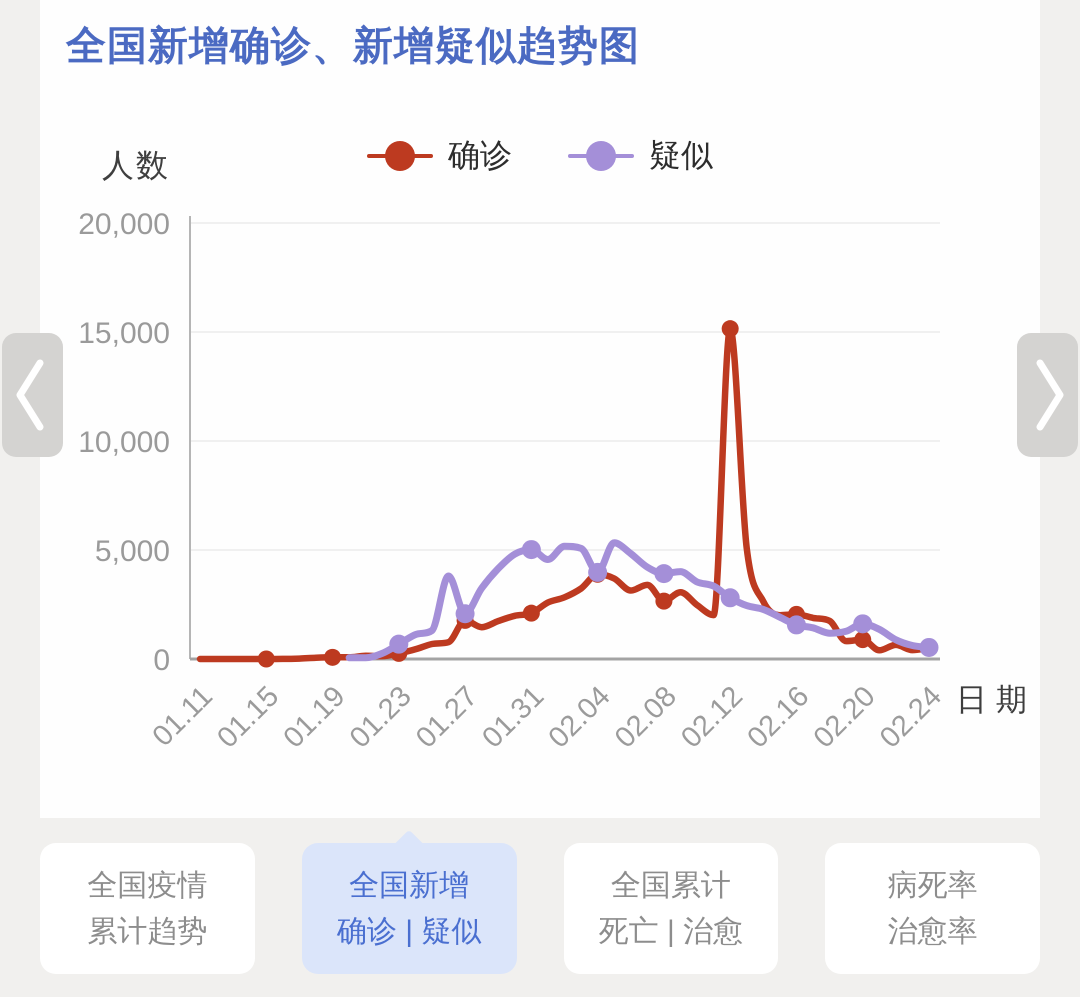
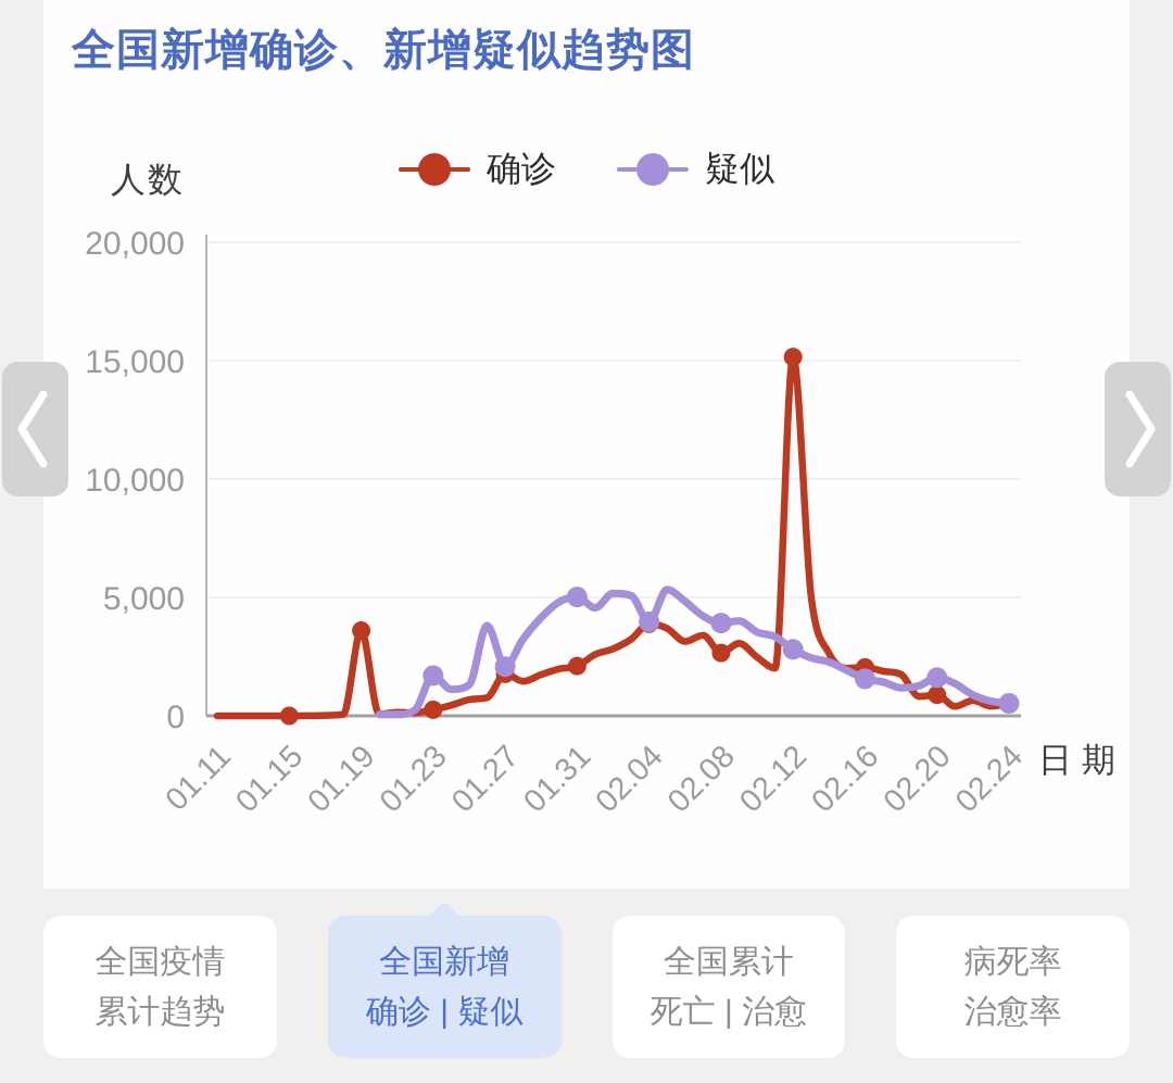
确诊/01.19: 100 -> 3600
疑似/01.23: 700 -> 1700
